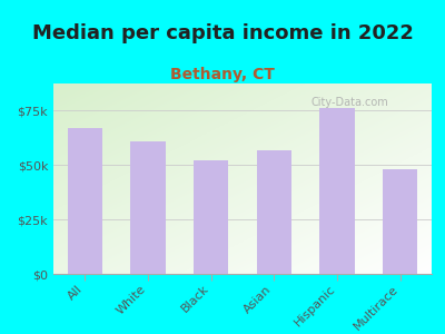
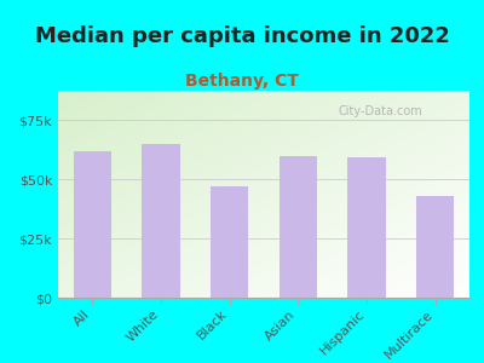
All: $67k -> $62k
White: $61k -> $65k
Black: $52k -> $47k
Asian: $57k -> $60k
Hispanic: $76k -> $60k
Multirace: $48k -> $43k
